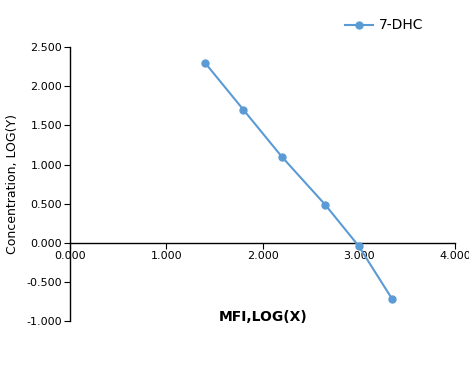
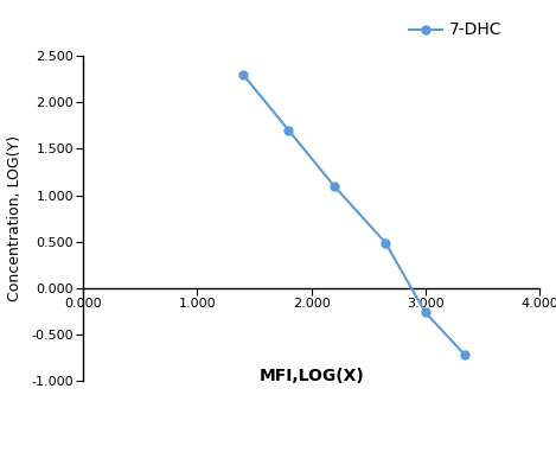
3.000: -0.04 -> -0.26
